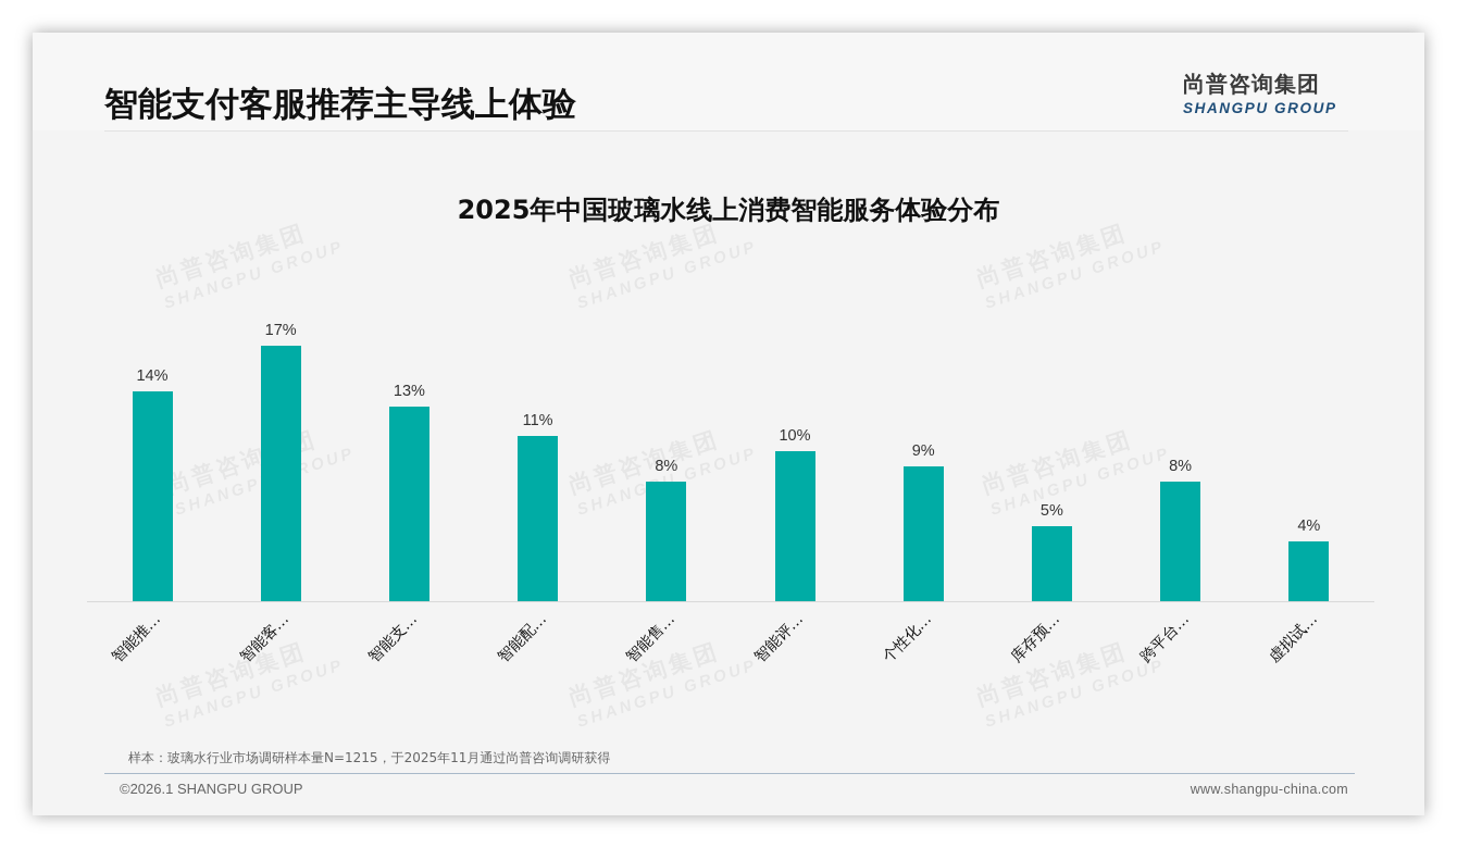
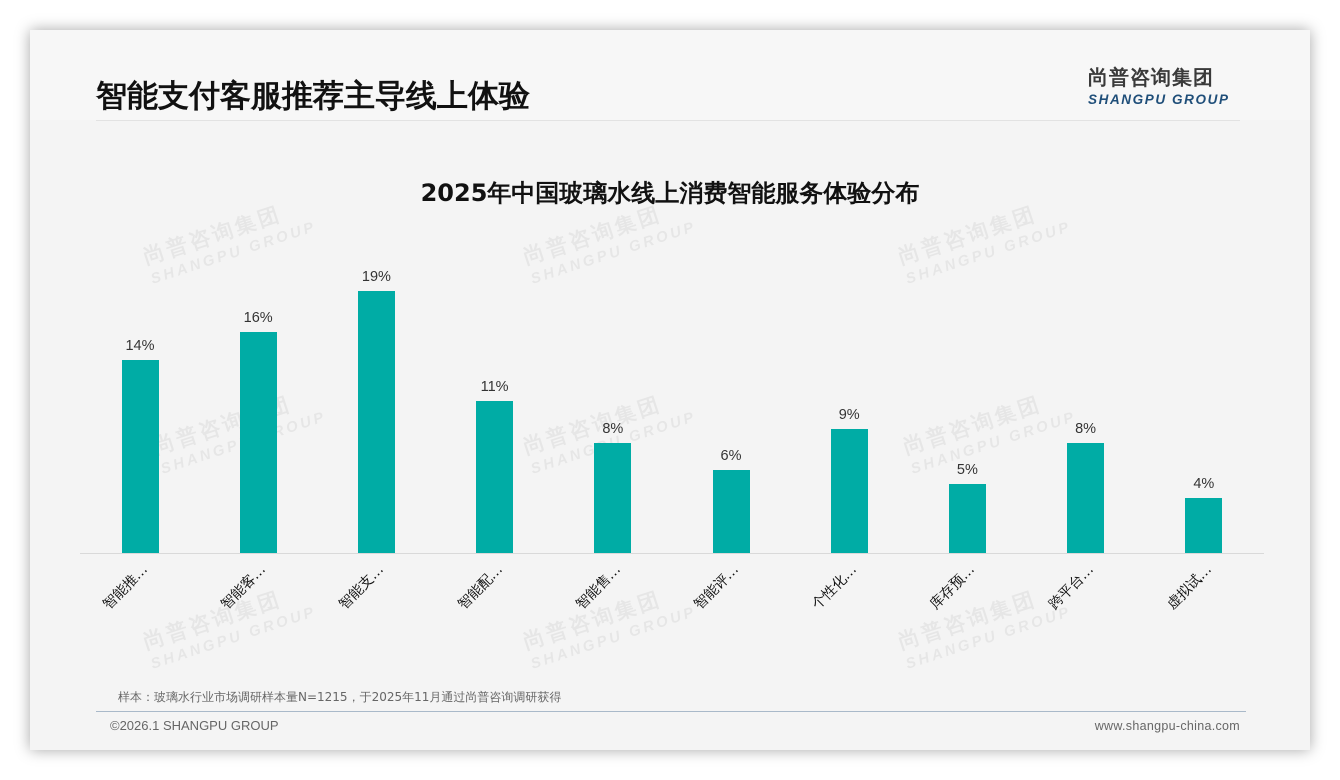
智能客…: 17% -> 16%
智能支…: 13% -> 19%
智能评…: 10% -> 6%
